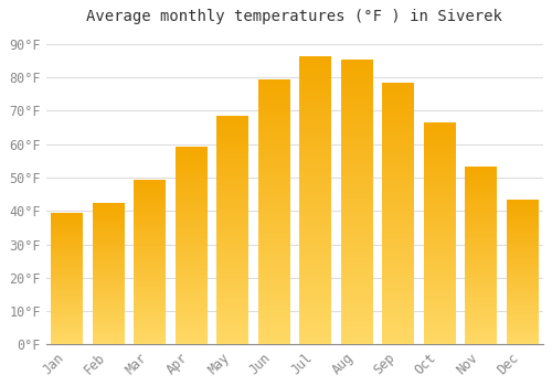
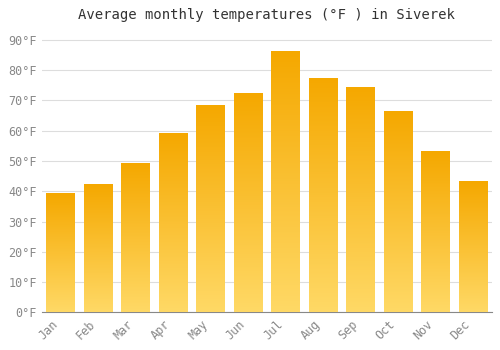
Jun: 79°F -> 72°F
Aug: 85°F -> 77°F
Sep: 78°F -> 74°F
